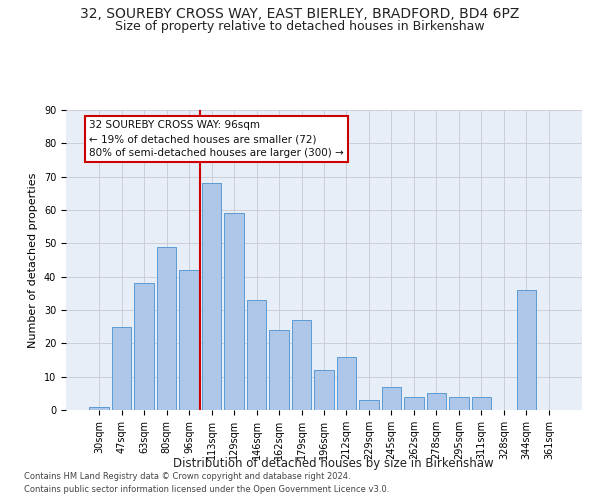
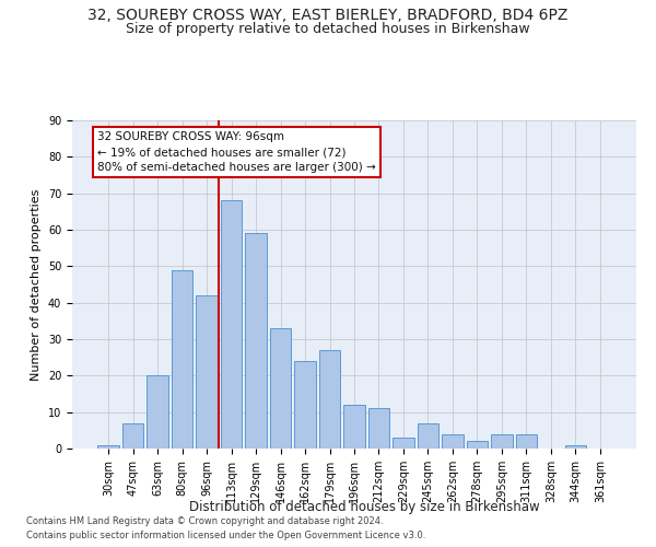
47sqm: 25 -> 7
63sqm: 38 -> 20
212sqm: 16 -> 11
278sqm: 5 -> 2
344sqm: 36 -> 1
